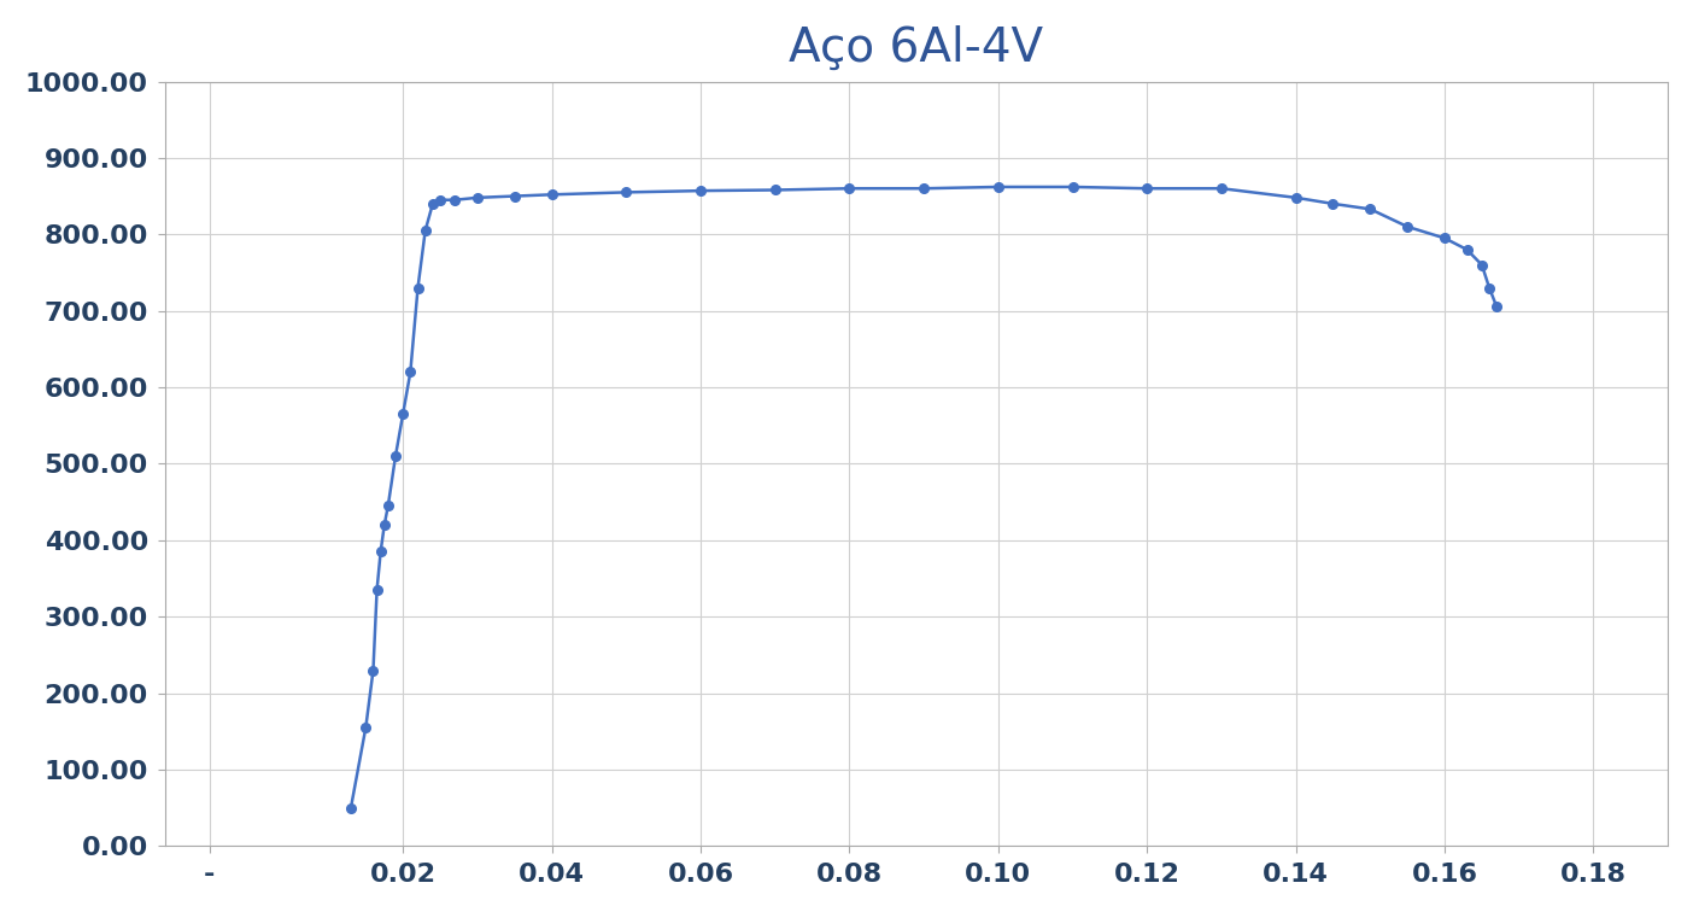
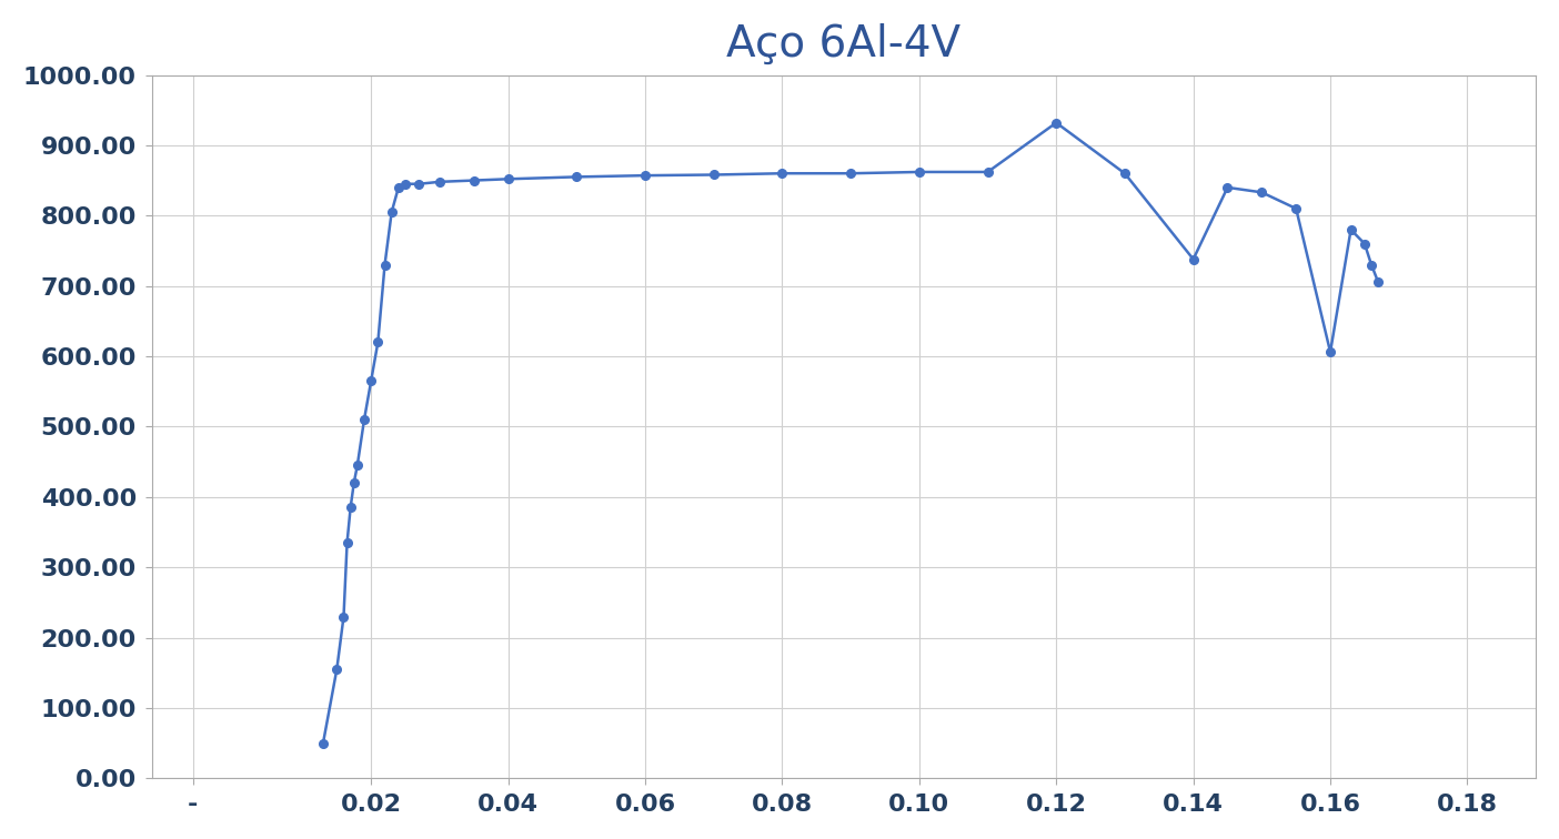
0.12: 860 -> 932
0.14: 848 -> 738
0.16: 795 -> 606
